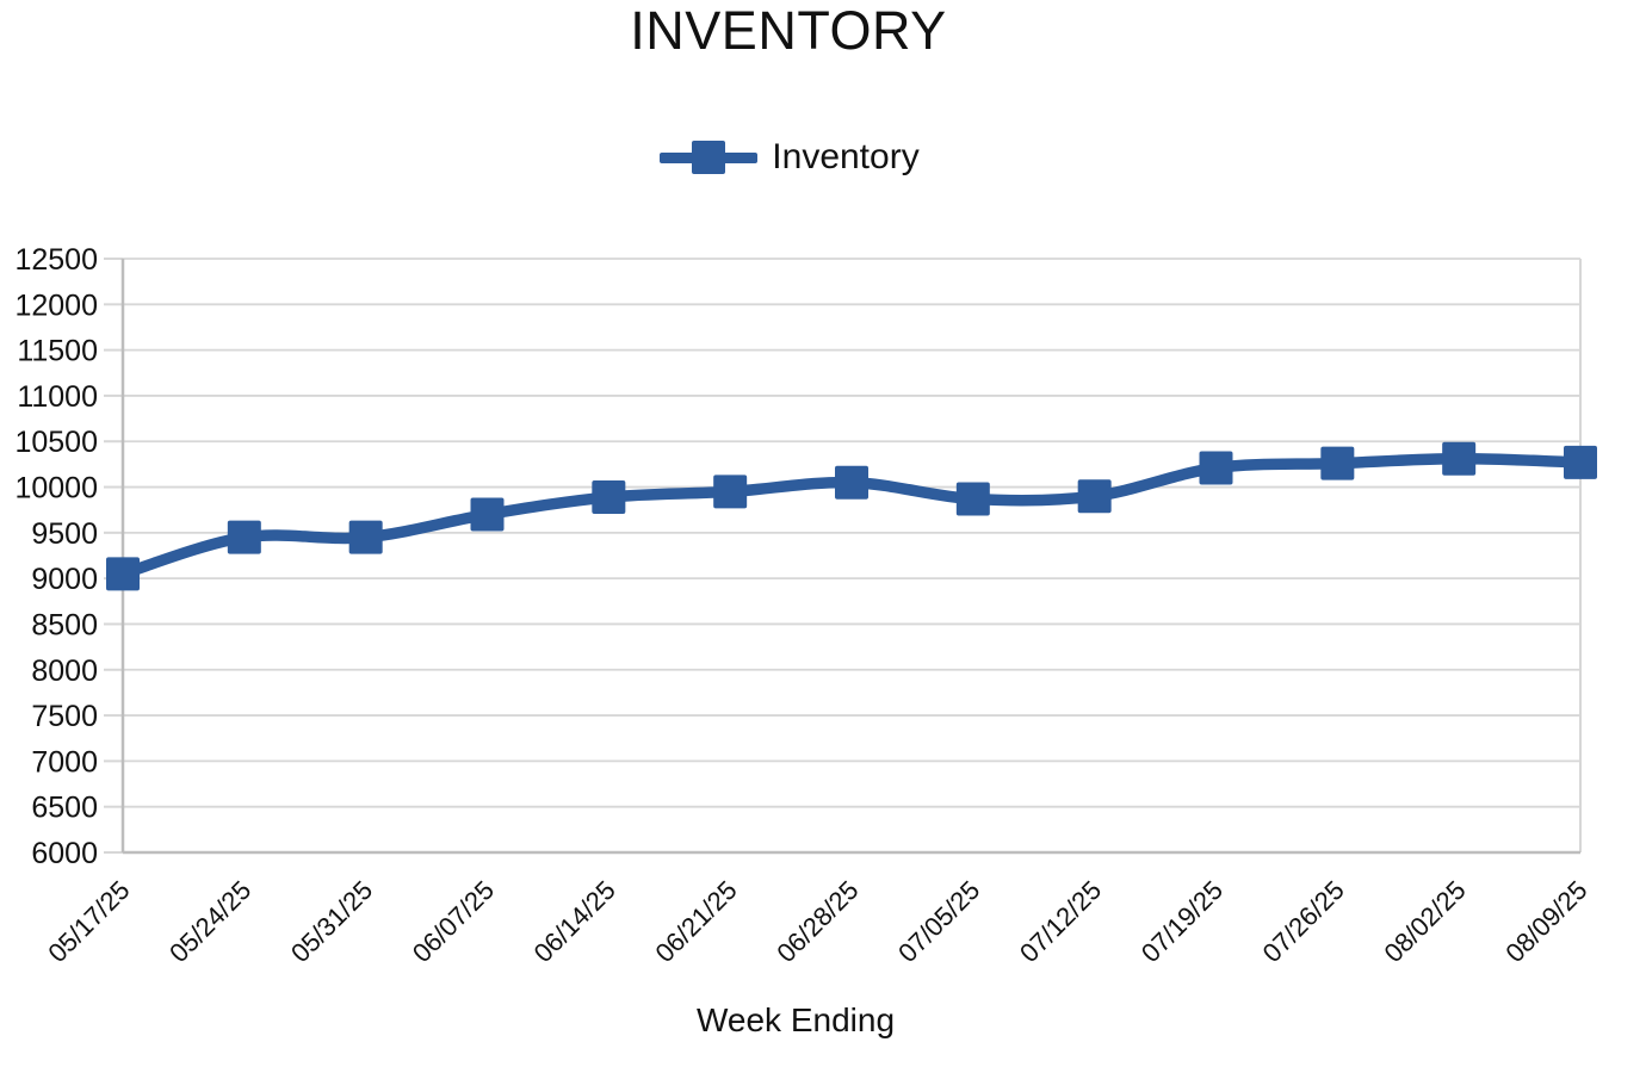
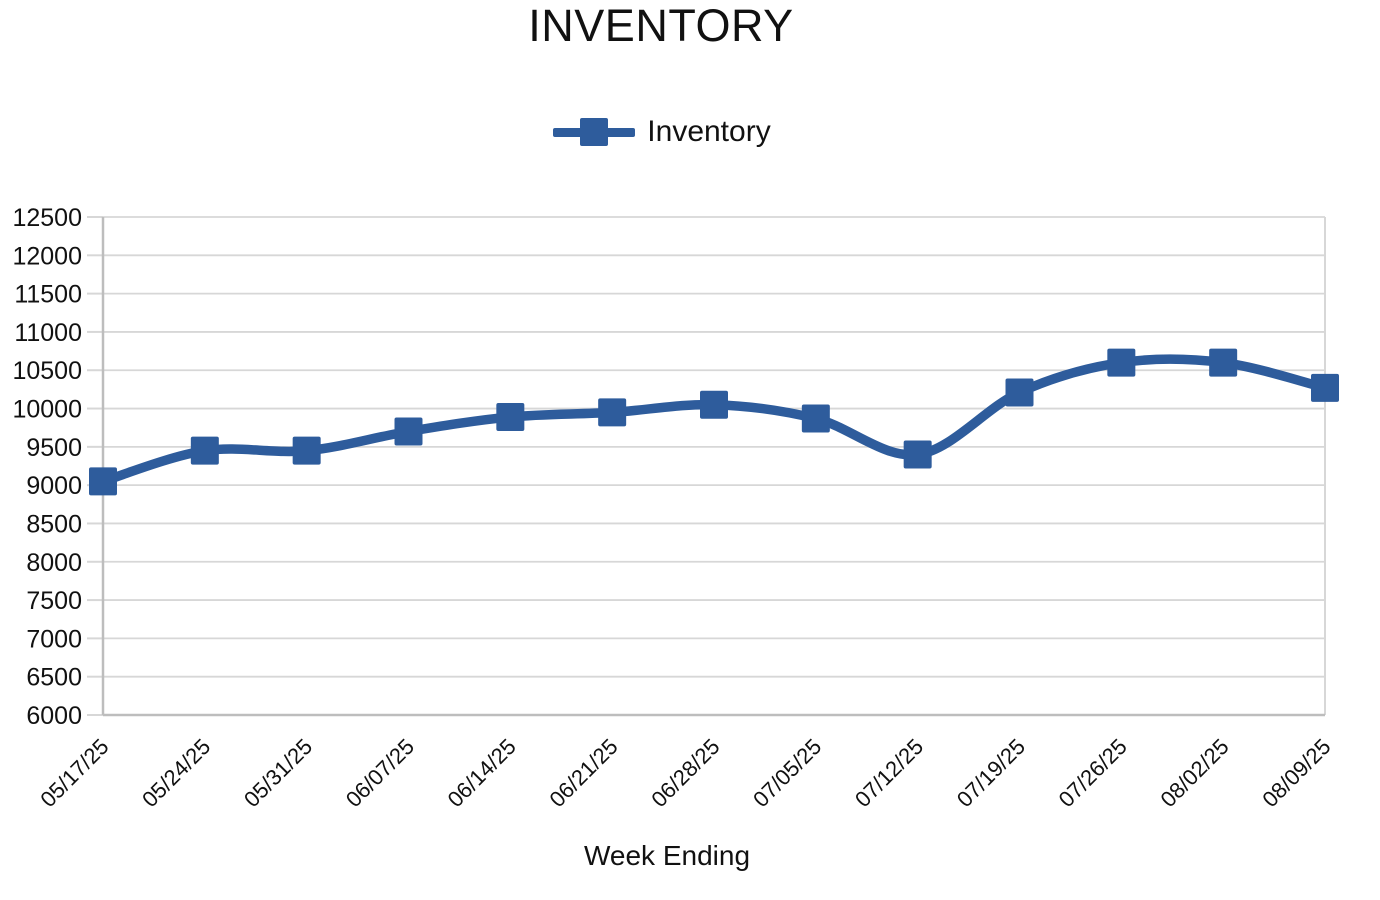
07/12/25: 9900 -> 9400
07/26/25: 10300 -> 10600
08/02/25: 10300 -> 10600
